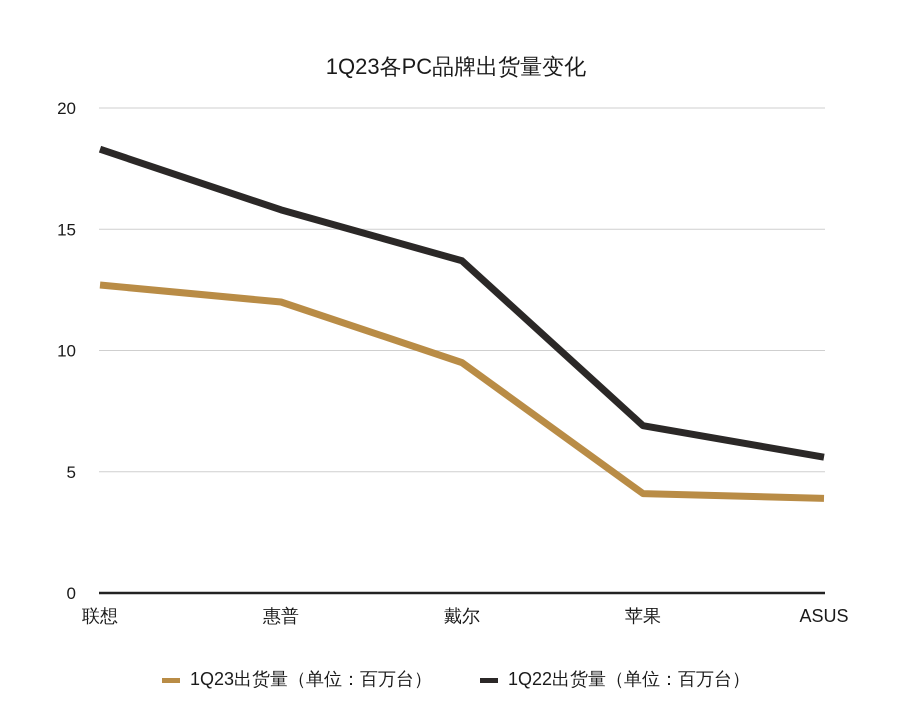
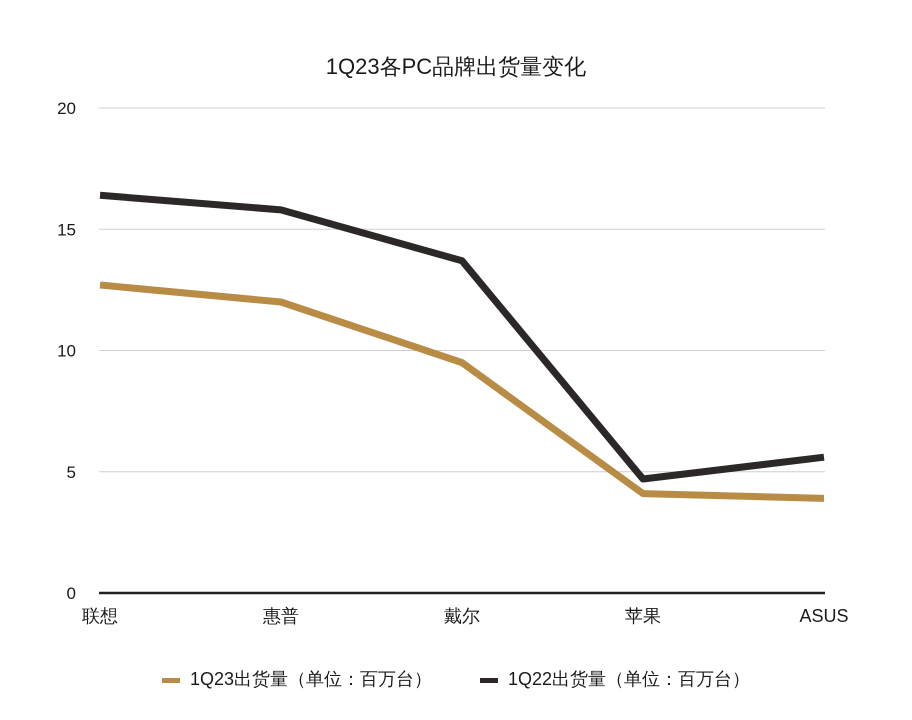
1Q22出货量（单位：百万台）/联想: 18.3 -> 16.4
1Q22出货量（单位：百万台）/苹果: 6.9 -> 4.7
